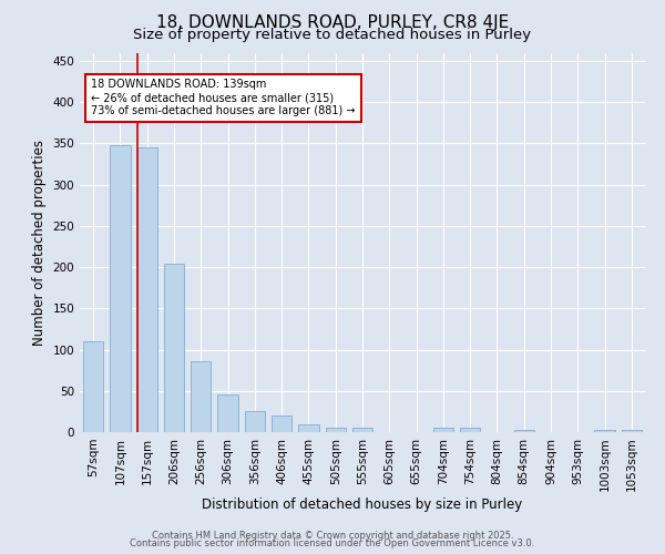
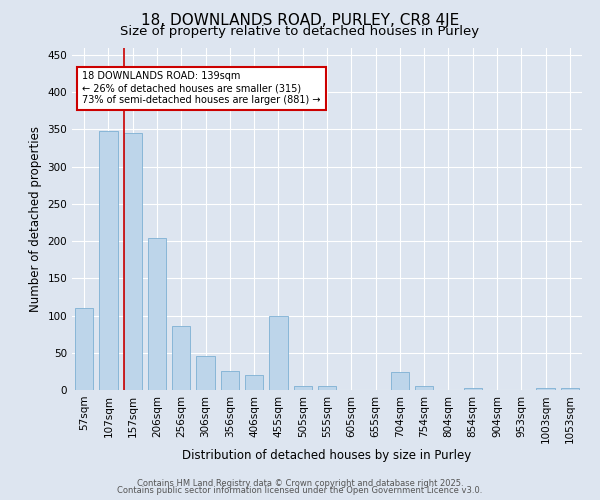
455sqm: 10 -> 100
704sqm: 6 -> 24
